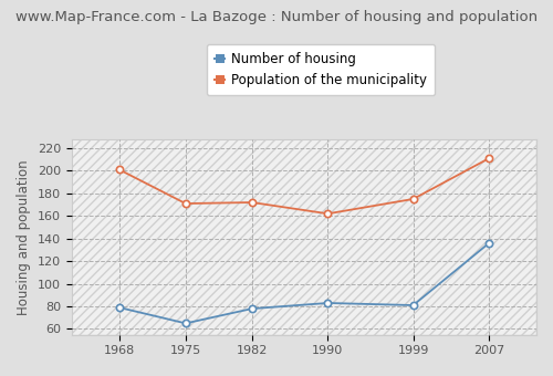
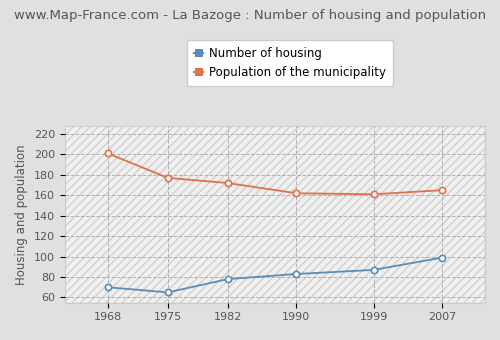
Number of housing/1968: 79 -> 70
Population of the municipality/1975: 171 -> 177
Number of housing/1999: 81 -> 87
Population of the municipality/1999: 175 -> 161
Number of housing/2007: 136 -> 99
Population of the municipality/2007: 211 -> 165
